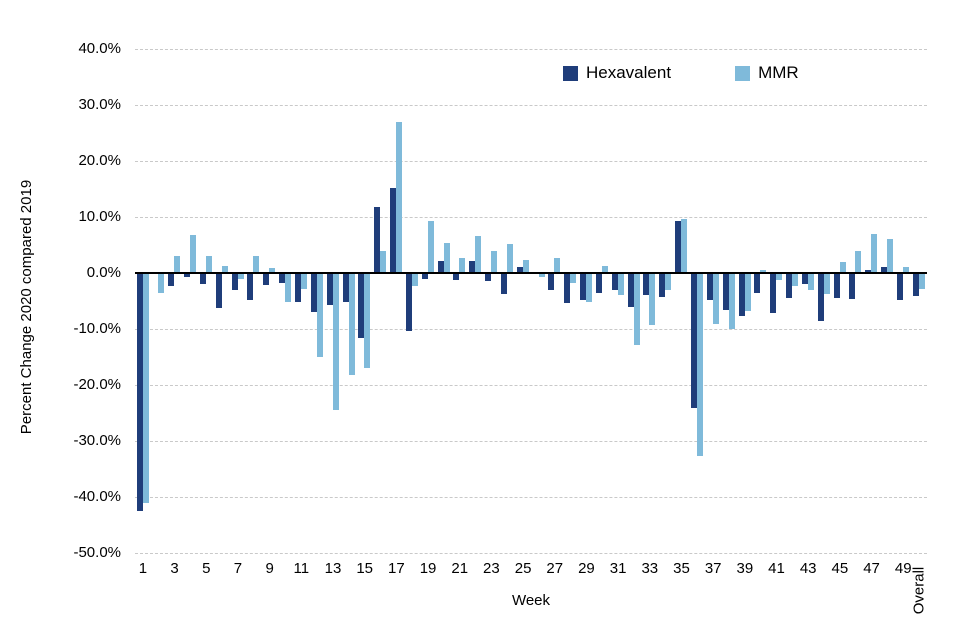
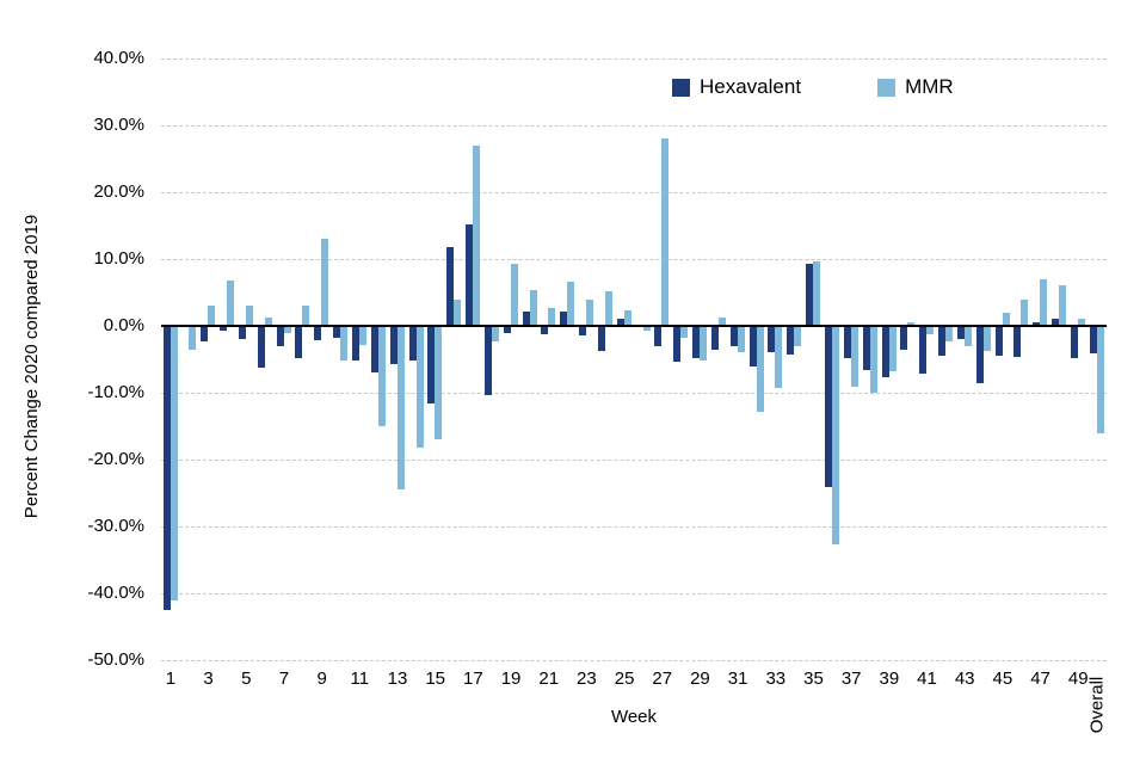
MMR/9: 1% -> 13%
MMR/27: 3% -> 28%
MMR/Overall: -3% -> -16%
